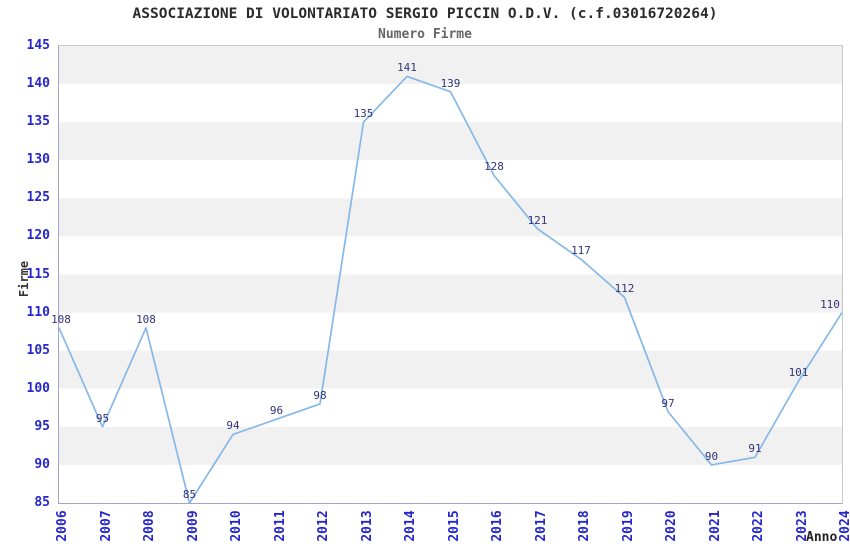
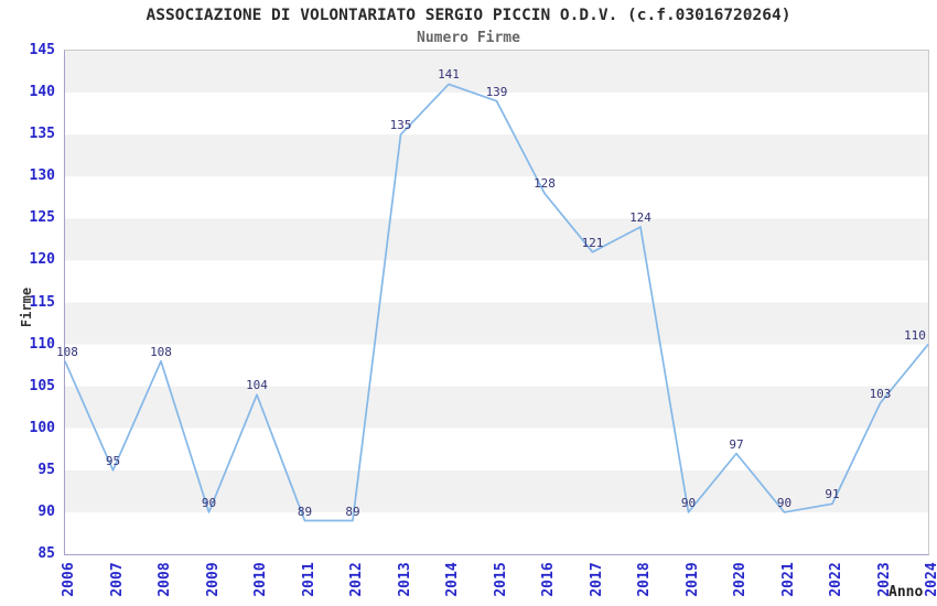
2009: 85 -> 90
2010: 94 -> 104
2011: 96 -> 89
2012: 98 -> 89
2018: 117 -> 124
2019: 112 -> 90
2023: 101 -> 103
